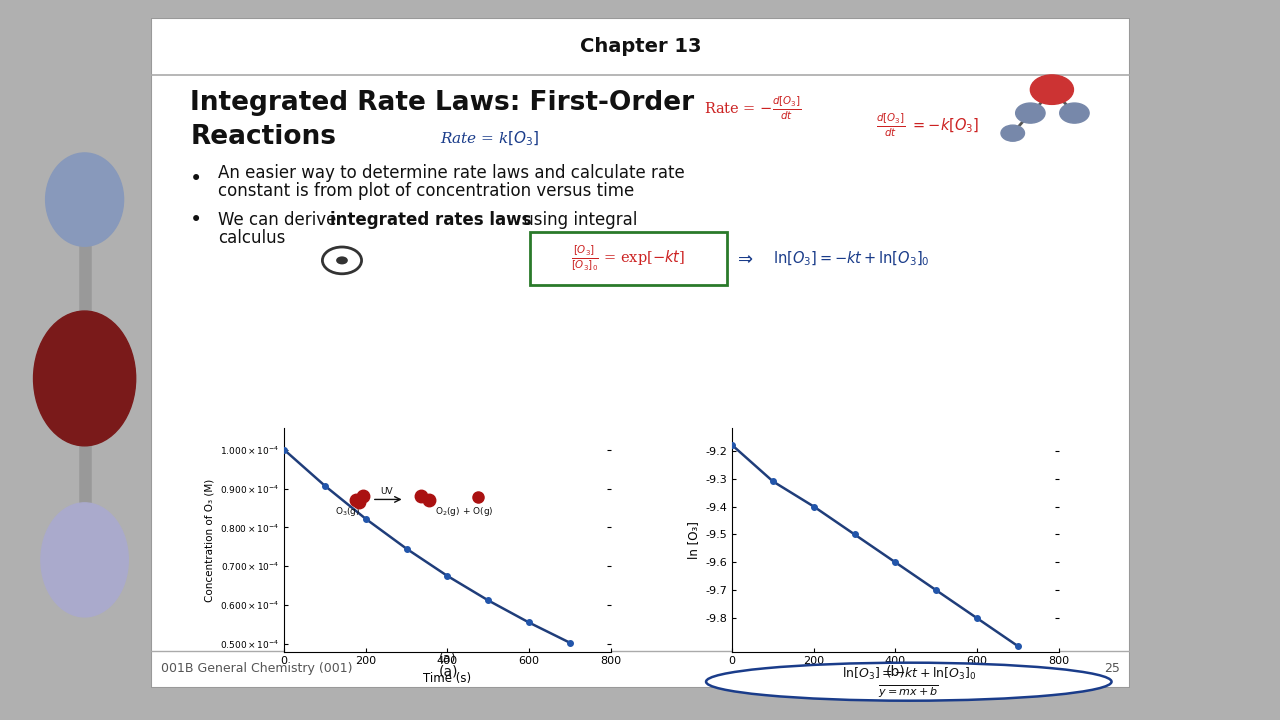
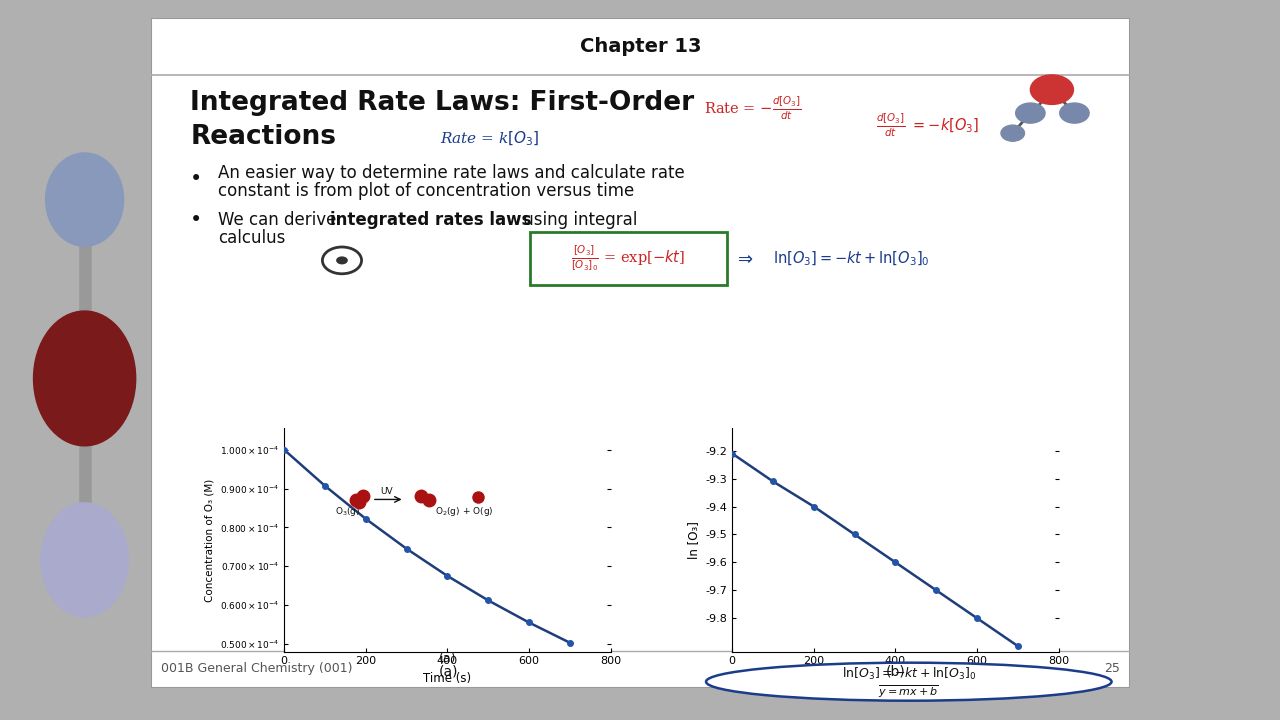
0: -9.18 -> -9.21
